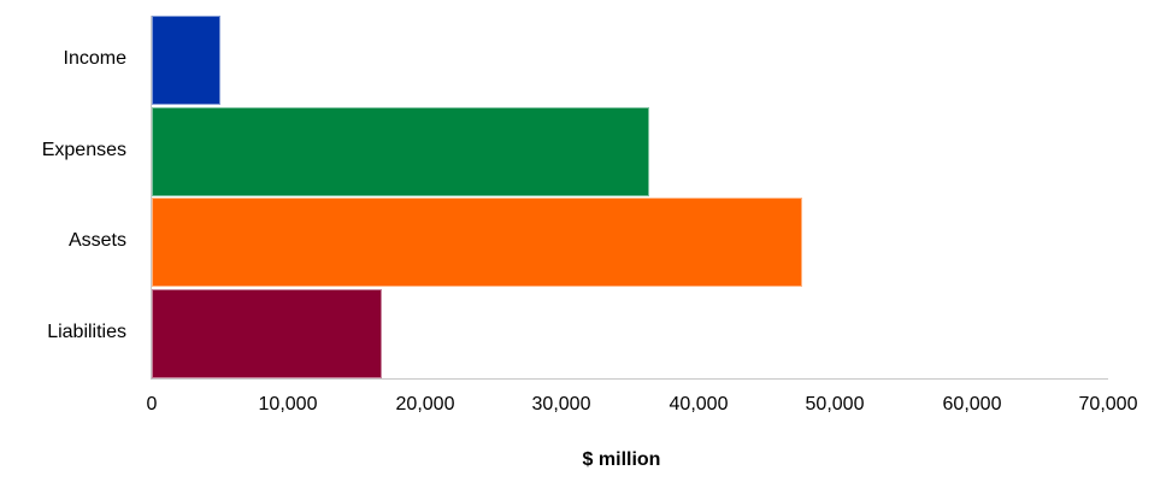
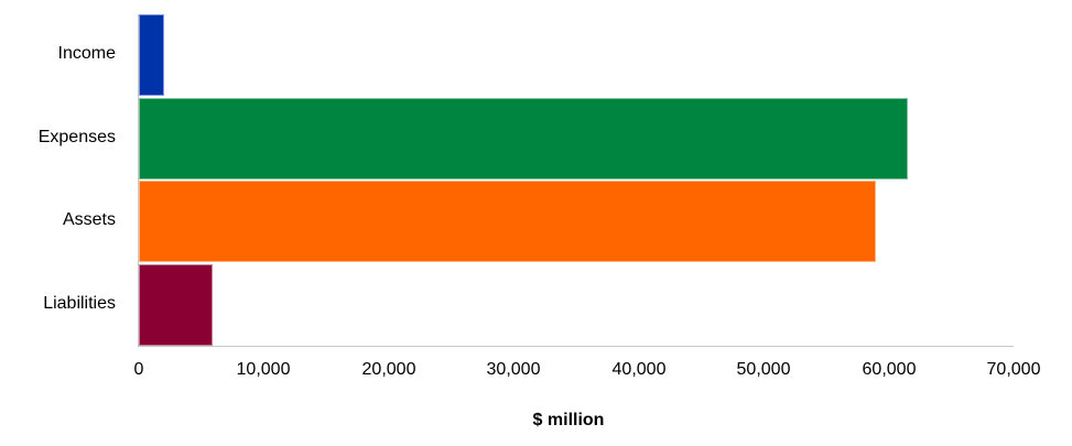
Income: 5000 -> 2000
Expenses: 36400 -> 61500
Assets: 47600 -> 59000
Liabilities: 16800 -> 5900
